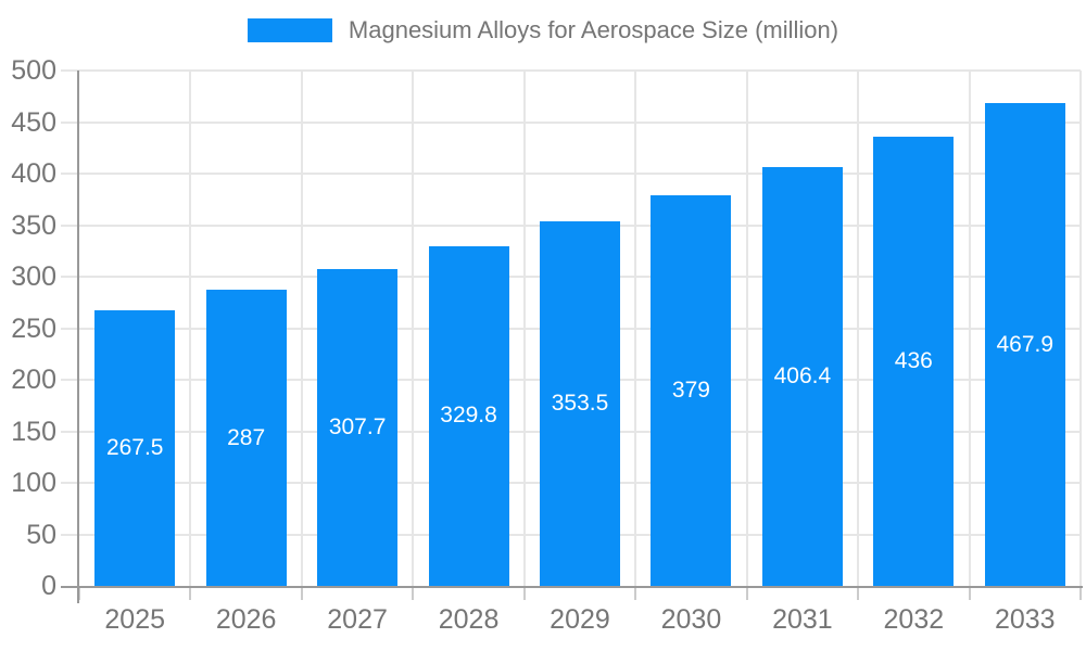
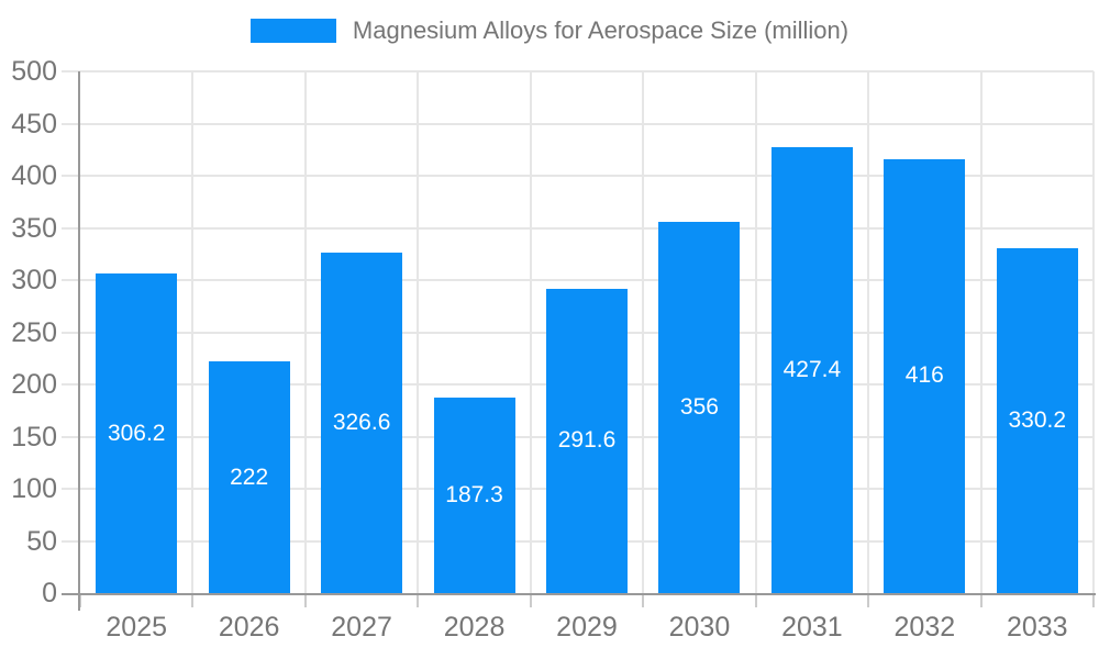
2025: 267.5 -> 306.2
2026: 287 -> 222
2027: 307.7 -> 326.6
2028: 329.8 -> 187.3
2029: 353.5 -> 291.6
2030: 379 -> 356
2031: 406.4 -> 427.4
2032: 436 -> 416
2033: 467.9 -> 330.2
